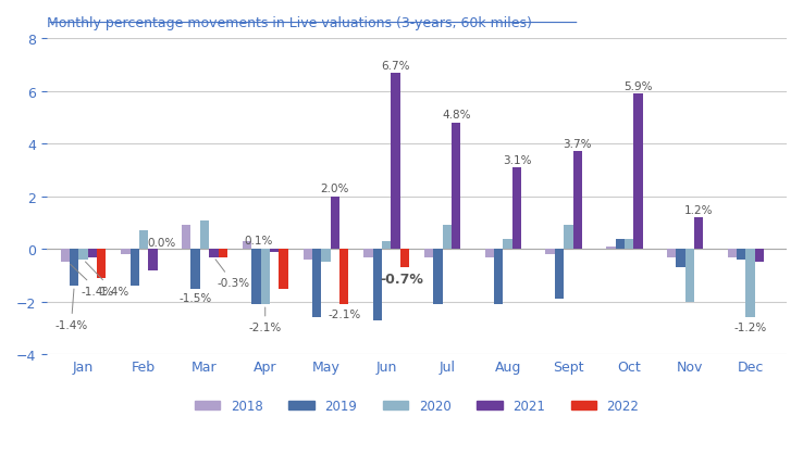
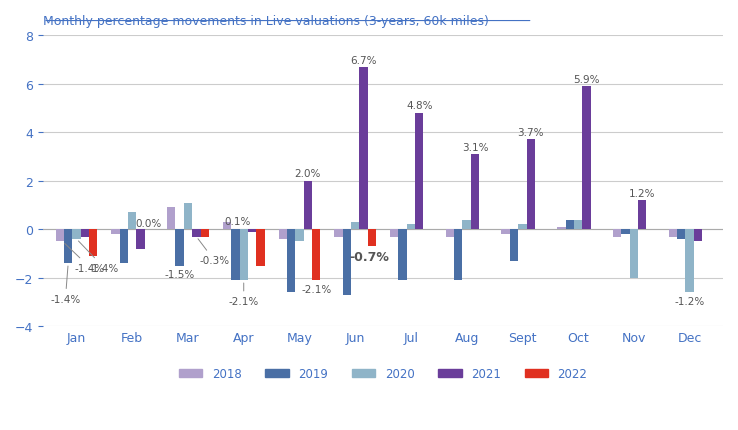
2020/Jul: 0.9 -> 0.2
2019/Sept: -1.9 -> -1.3
2020/Sept: 0.9 -> 0.2
2019/Nov: -0.7 -> -0.2
